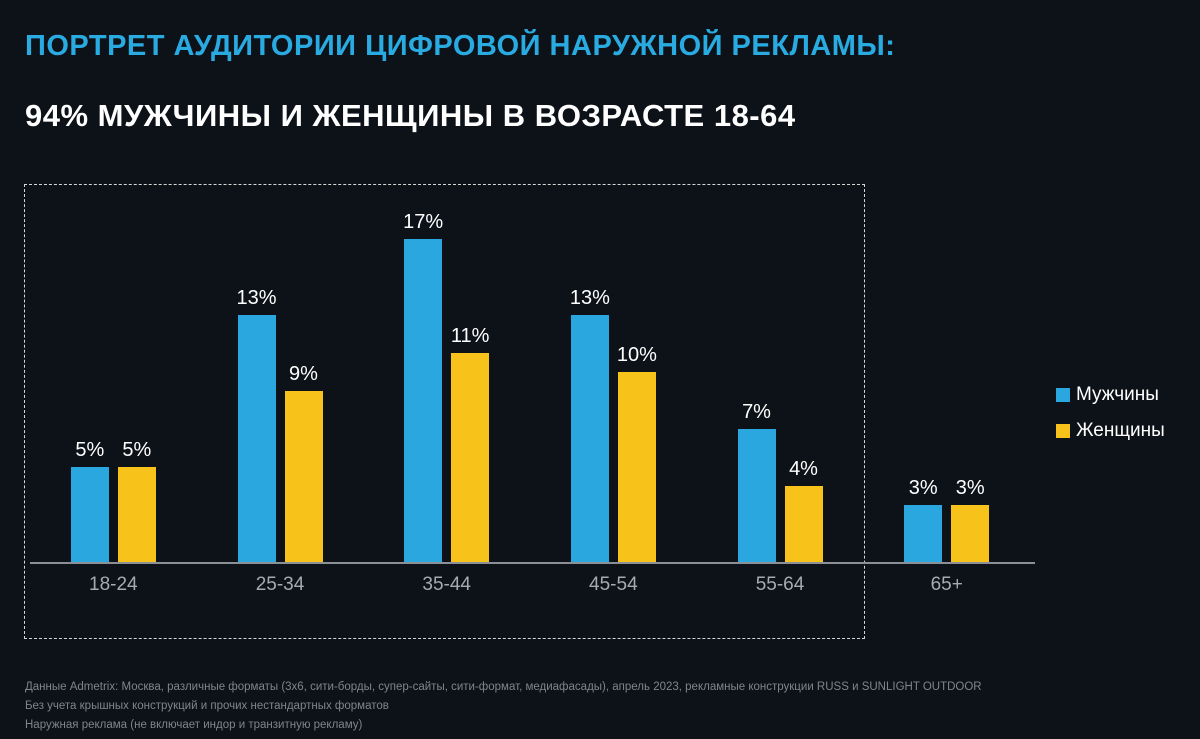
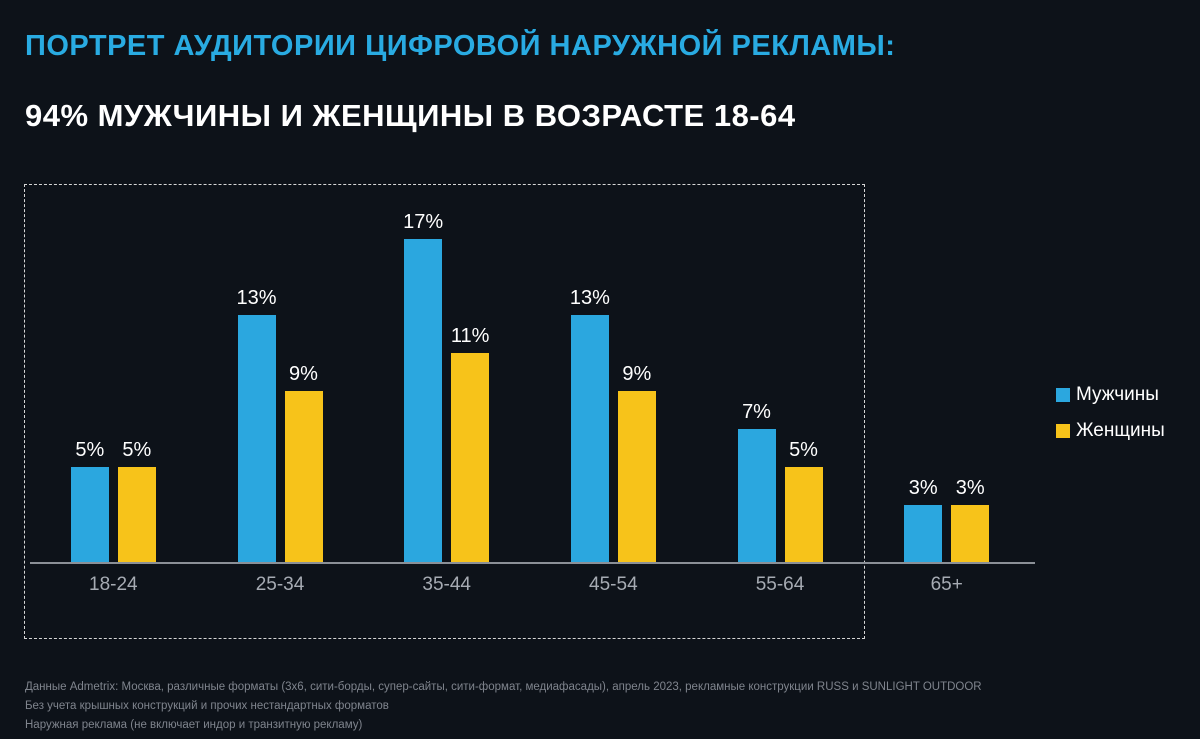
Женщины/45-54: 10% -> 9%
Женщины/55-64: 4% -> 5%
